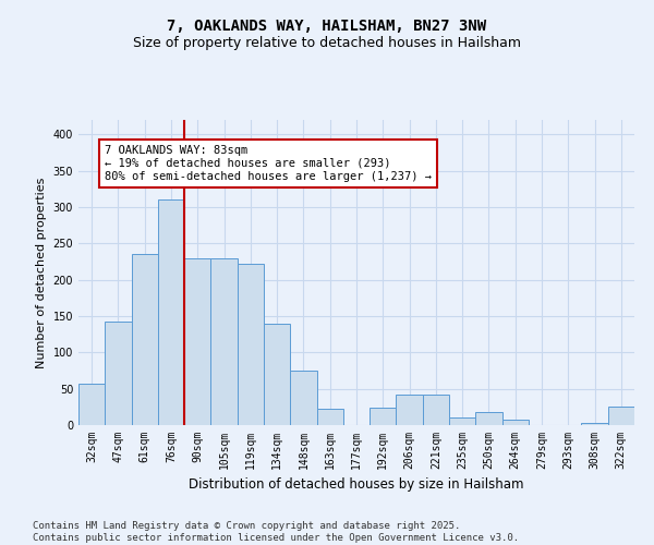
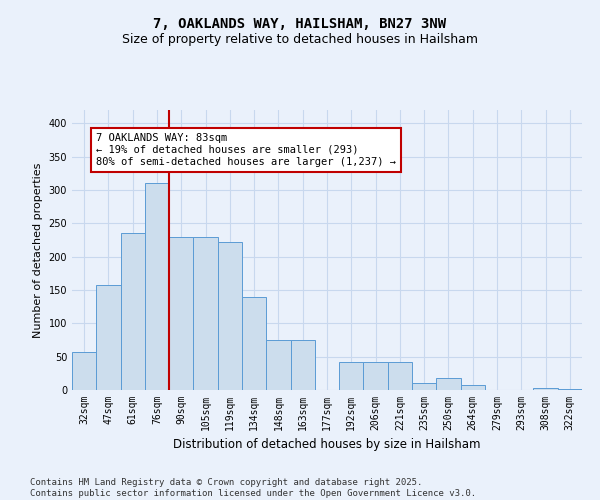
47sqm: 142 -> 157
163sqm: 22 -> 75
192sqm: 24 -> 42
322sqm: 26 -> 2
